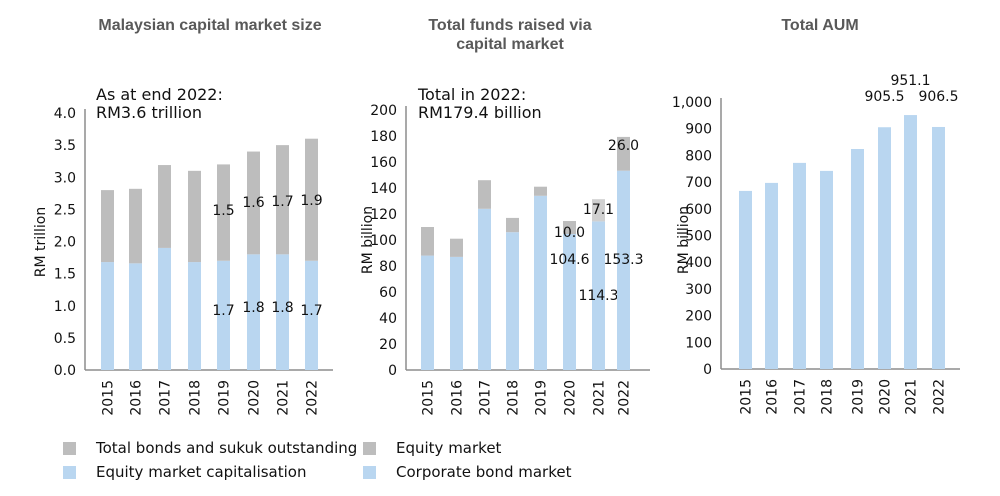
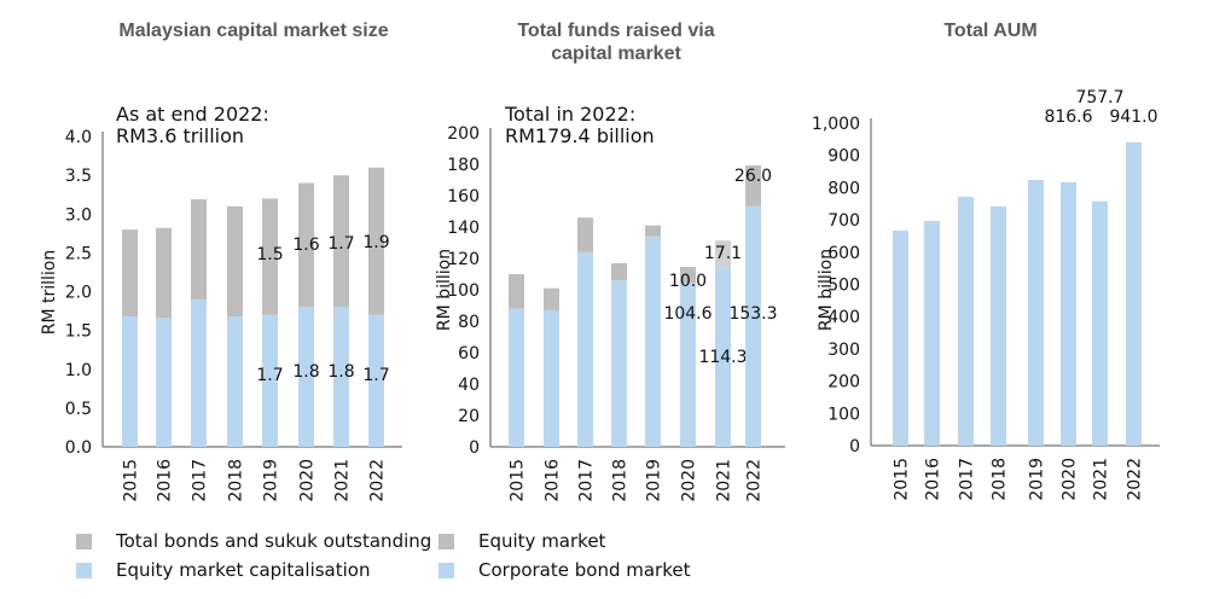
Total AUM/2020: 905.5 -> 816.6
Total AUM/2021: 951.1 -> 757.7
Total AUM/2022: 906.5 -> 941.0
